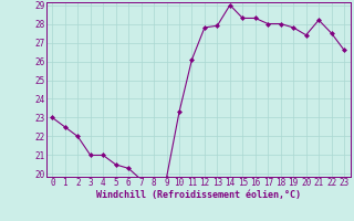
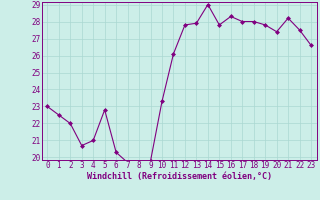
3: 21.0 -> 20.7
5: 20.5 -> 22.8
15: 28.3 -> 27.8
